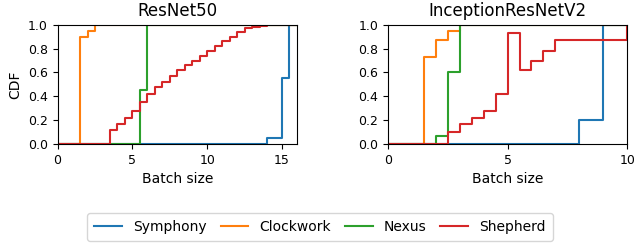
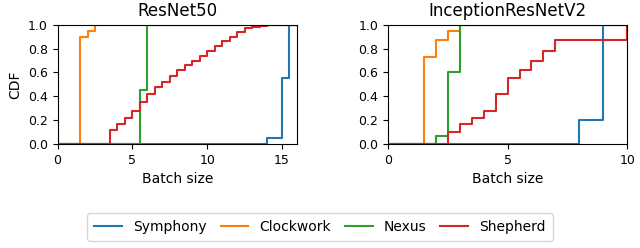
InceptionResNetV2/Shepherd/5: 0.93 -> 0.55
